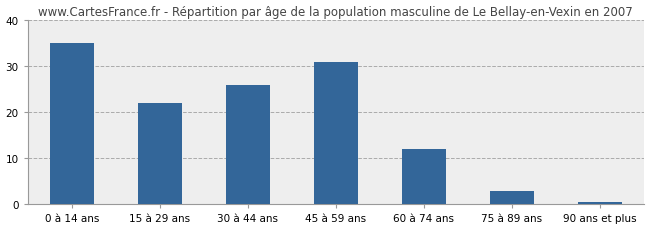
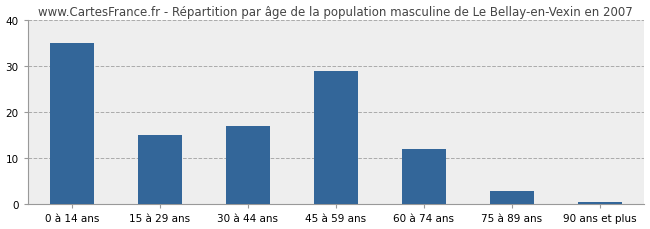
15 à 29 ans: 22.0 -> 15.0
30 à 44 ans: 26.0 -> 17.0
45 à 59 ans: 31.0 -> 29.0
